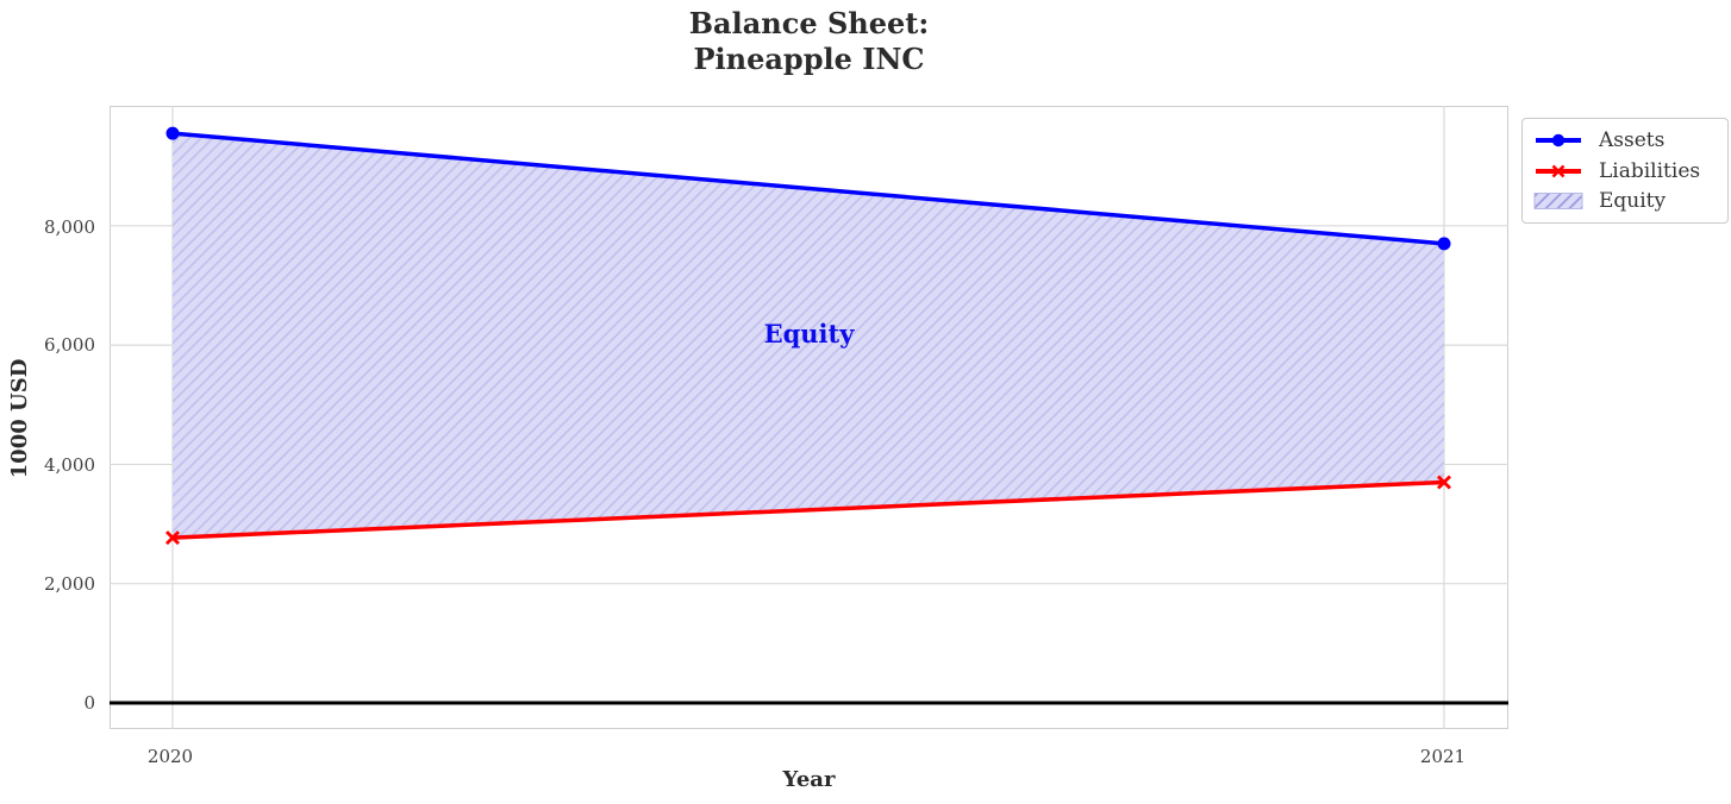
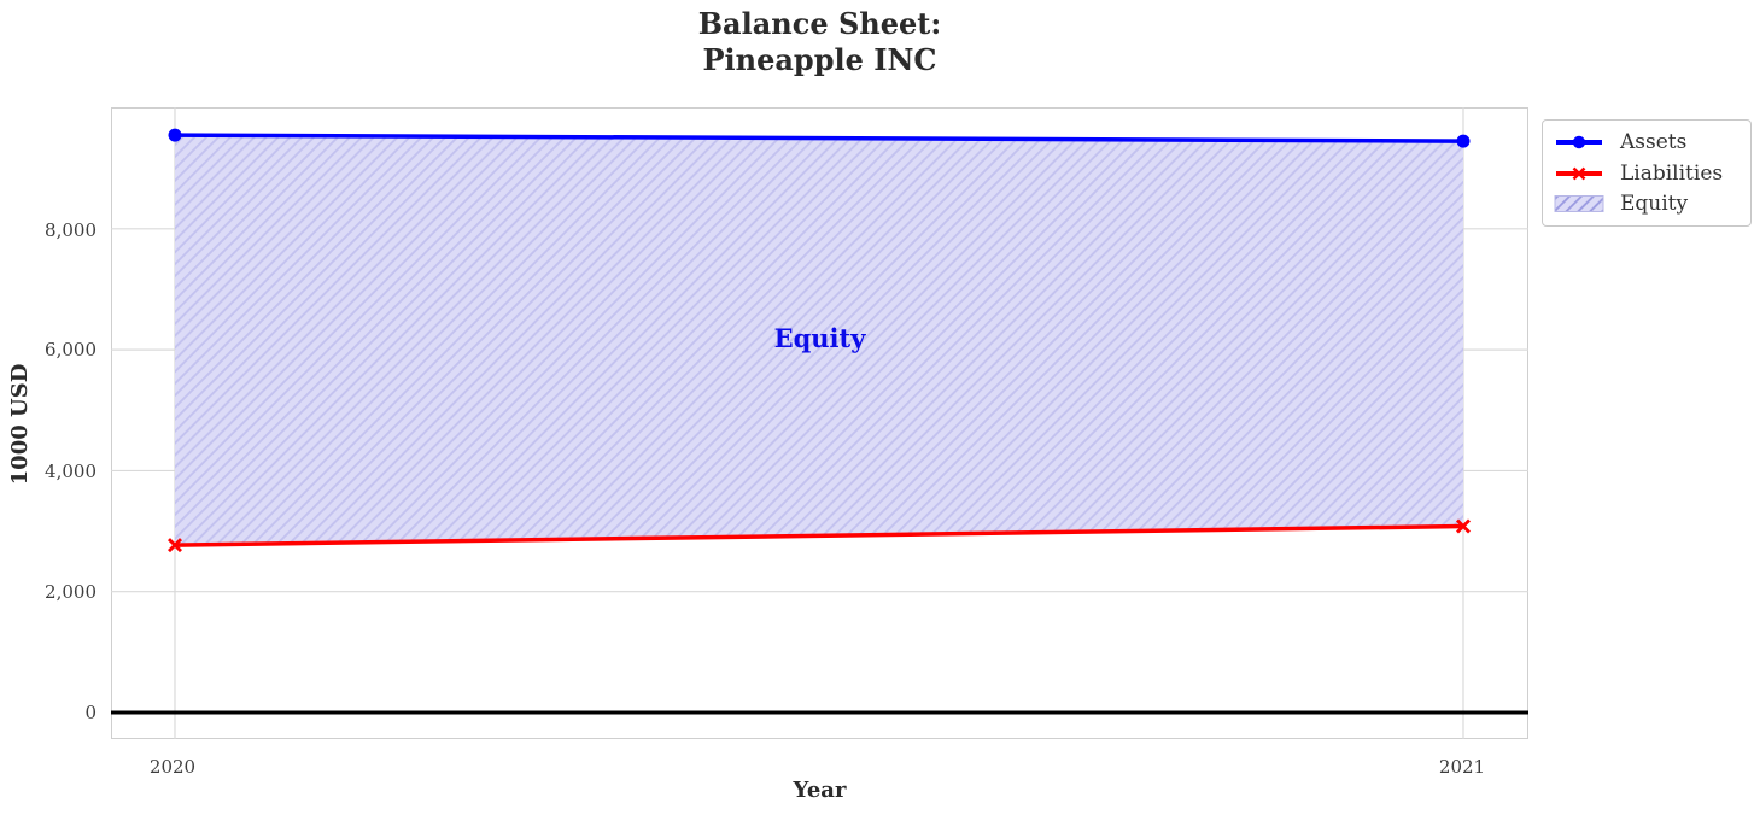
Assets/2021: 7700 -> 9400
Liabilities/2021: 3700 -> 3100
